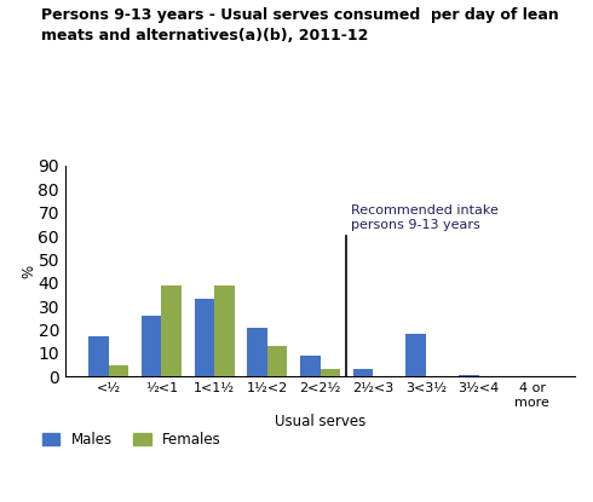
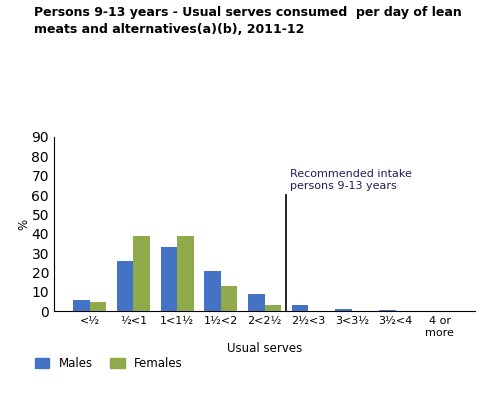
Males/<½: 17 -> 6
Males/3<3½: 18 -> 1
